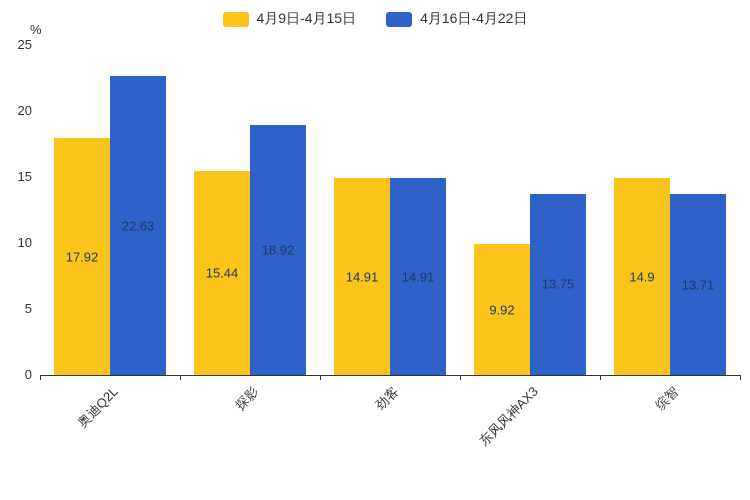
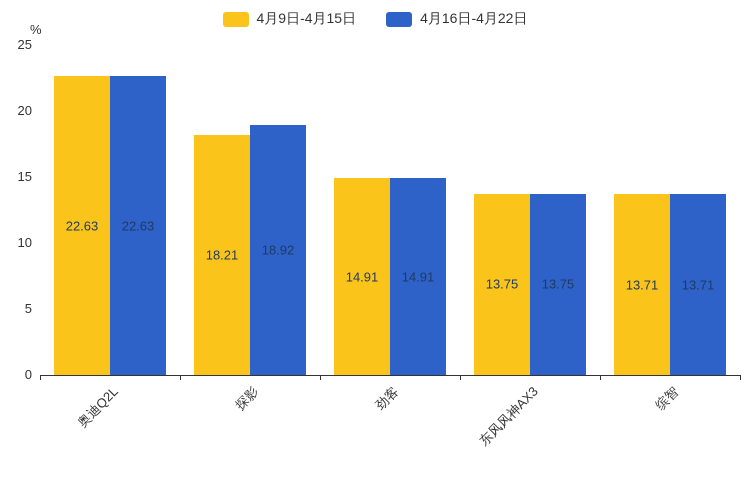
4月9日-4月15日/奥迪Q2L: 17.92 -> 22.63
4月9日-4月15日/探影: 15.44 -> 18.21
4月9日-4月15日/东风风神AX3: 9.92 -> 13.75
4月9日-4月15日/缤智: 14.9 -> 13.71
